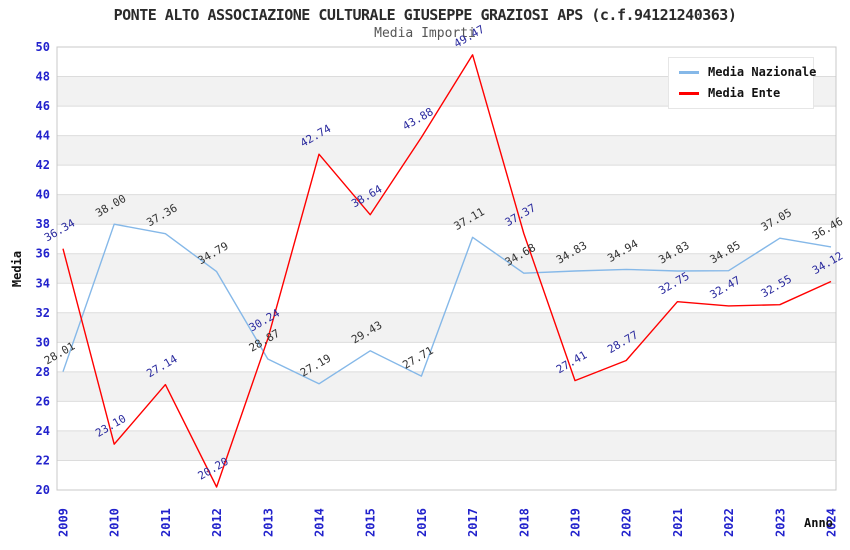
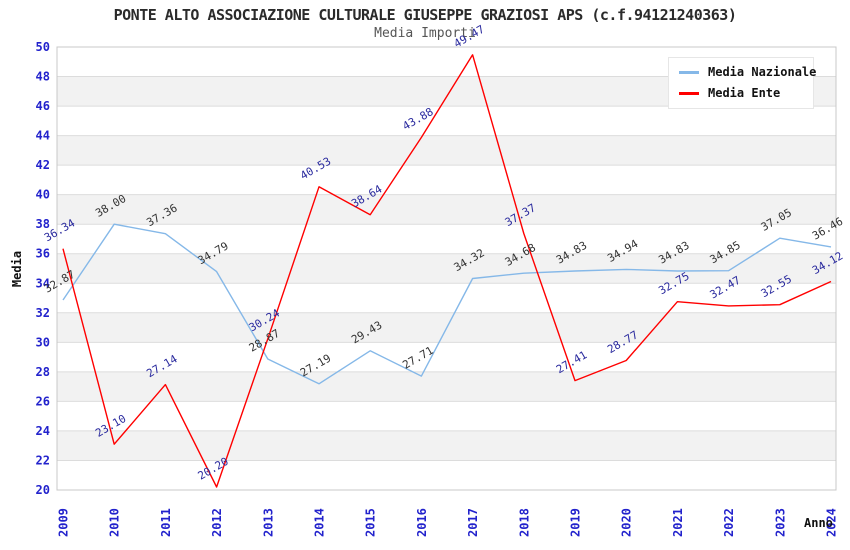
Media Nazionale/2009: 28.01 -> 32.87
Media Ente/2014: 42.74 -> 40.53
Media Nazionale/2017: 37.11 -> 34.32
